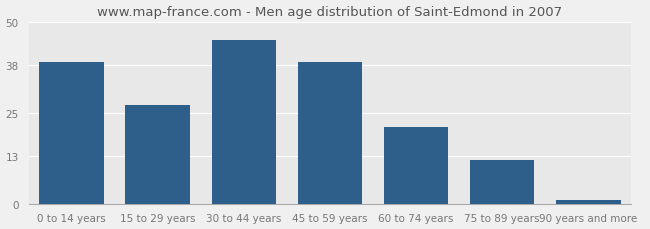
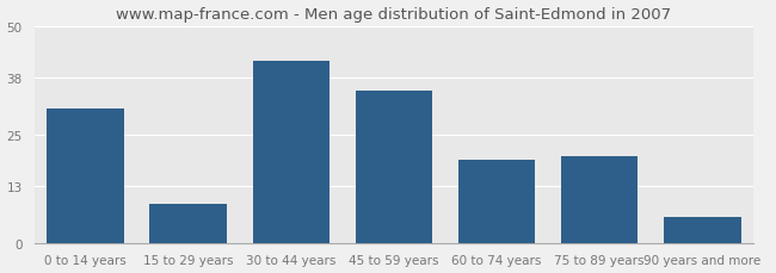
0 to 14 years: 39 -> 31
15 to 29 years: 27 -> 9
30 to 44 years: 45 -> 42
45 to 59 years: 39 -> 35
60 to 74 years: 21 -> 19
75 to 89 years: 12 -> 20
90 years and more: 1 -> 6
